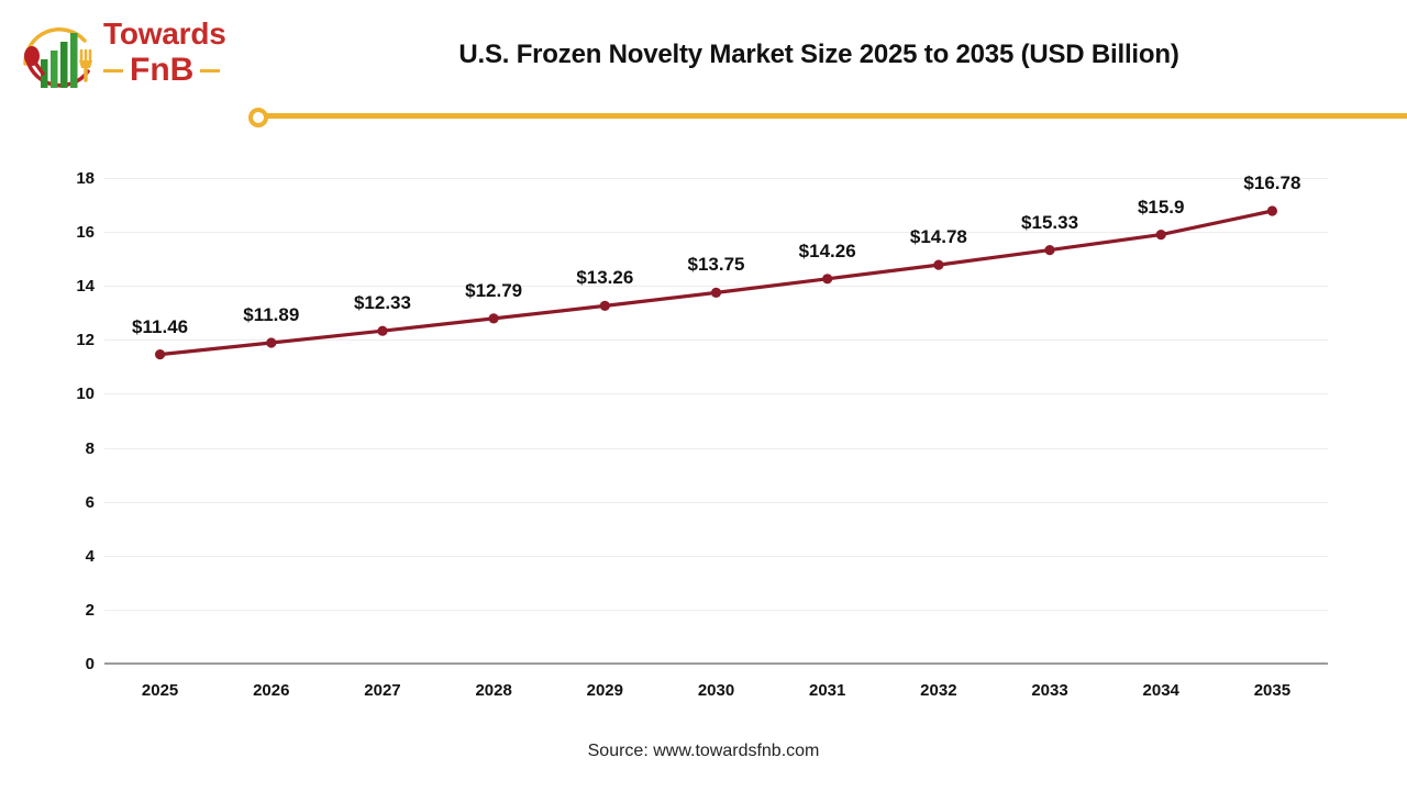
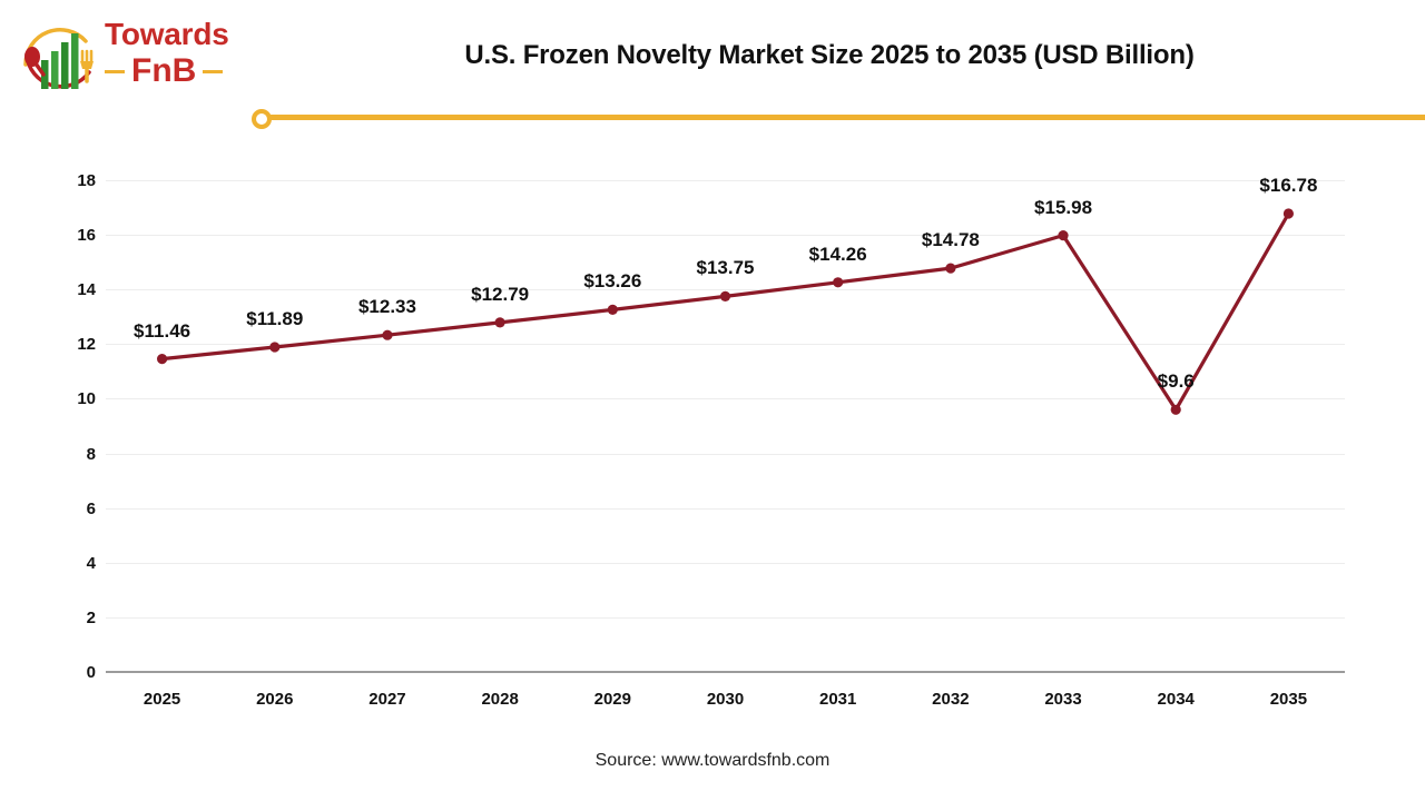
2033: $15.33 -> $15.98
2034: $15.9 -> $9.6
